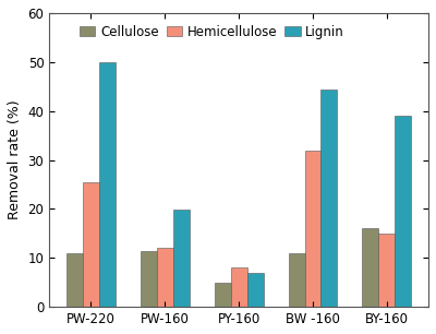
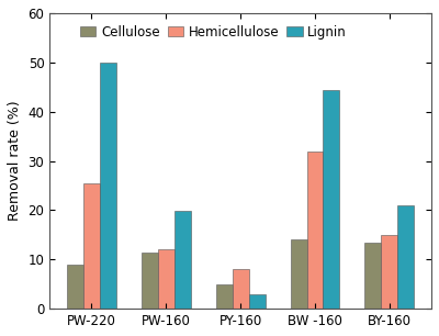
Cellulose/PW-220: 11.0 -> 9.0
Lignin/PY-160: 7.0 -> 3.0
Cellulose/BW -160: 11.0 -> 14.0
Cellulose/BY-160: 16.0 -> 13.5
Lignin/BY-160: 39.0 -> 21.0
